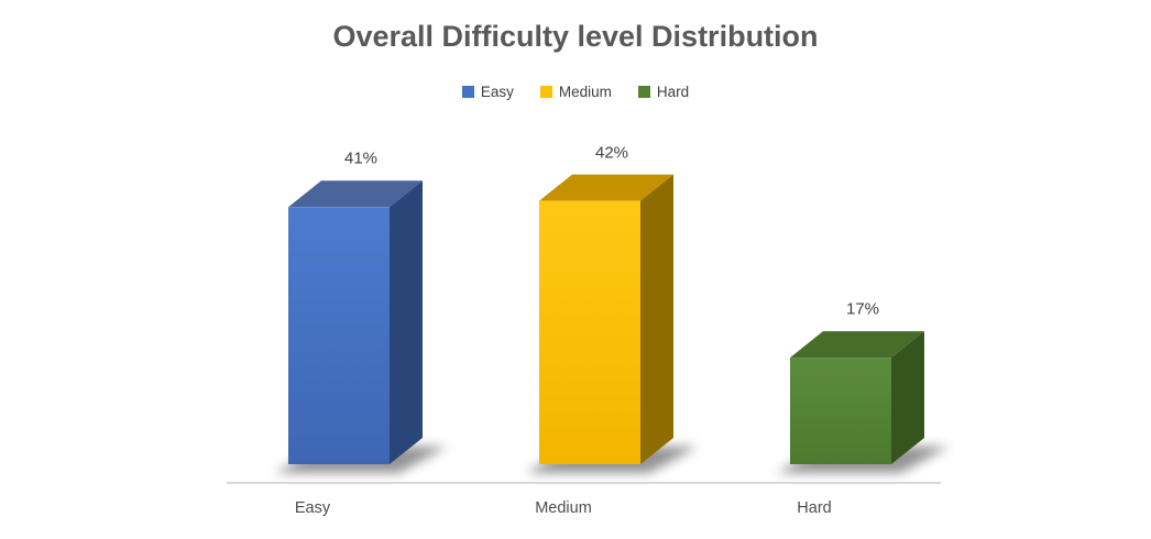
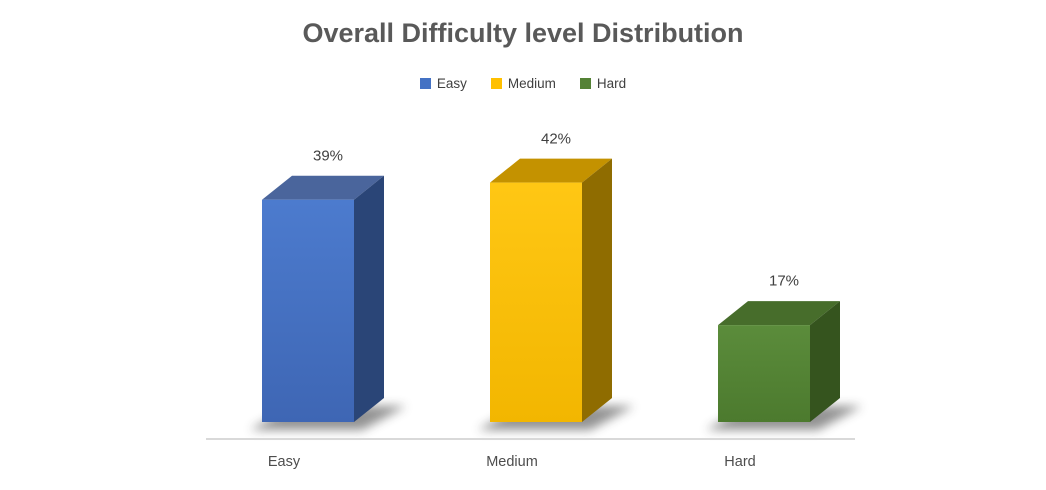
Easy: 41% -> 39%
